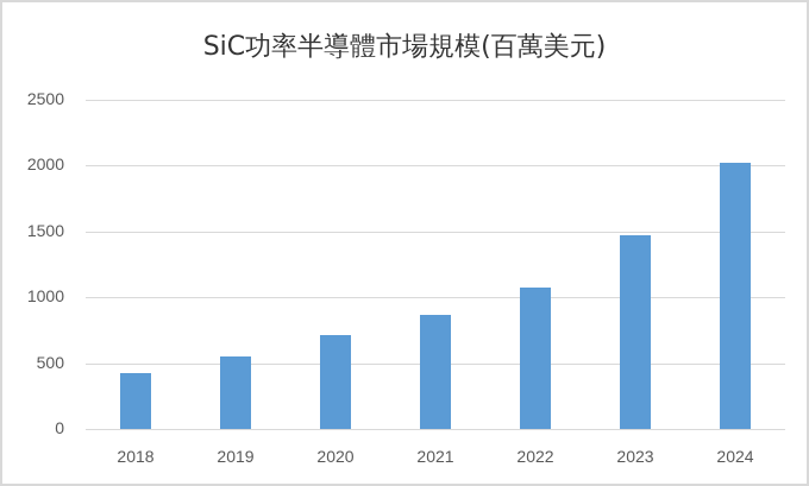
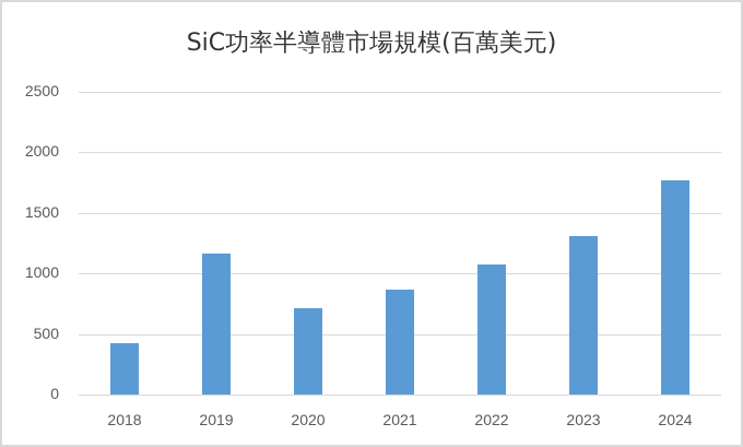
2019: 560 -> 1160
2023: 1470 -> 1310
2024: 2020 -> 1770
